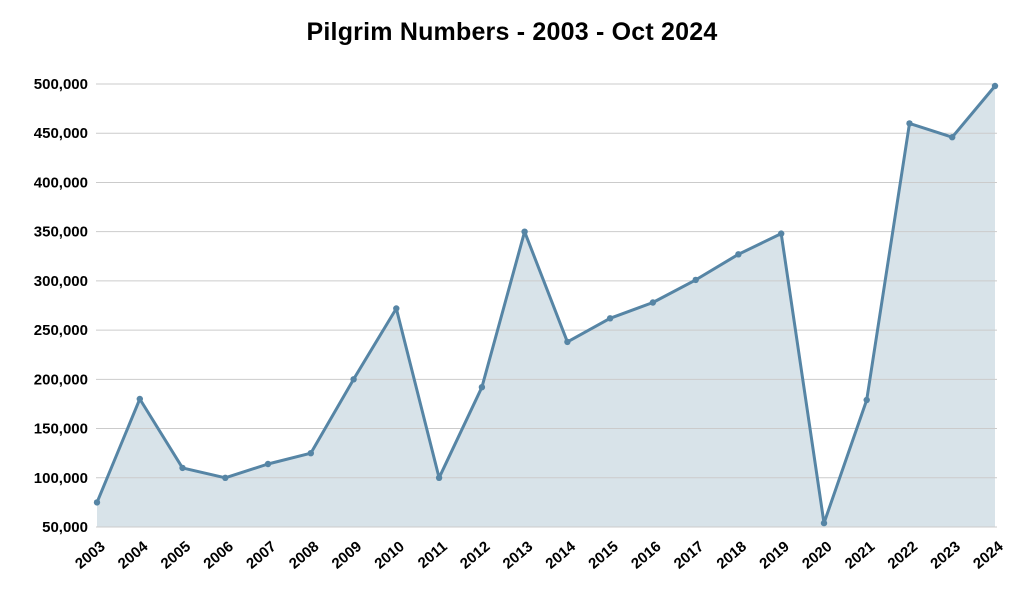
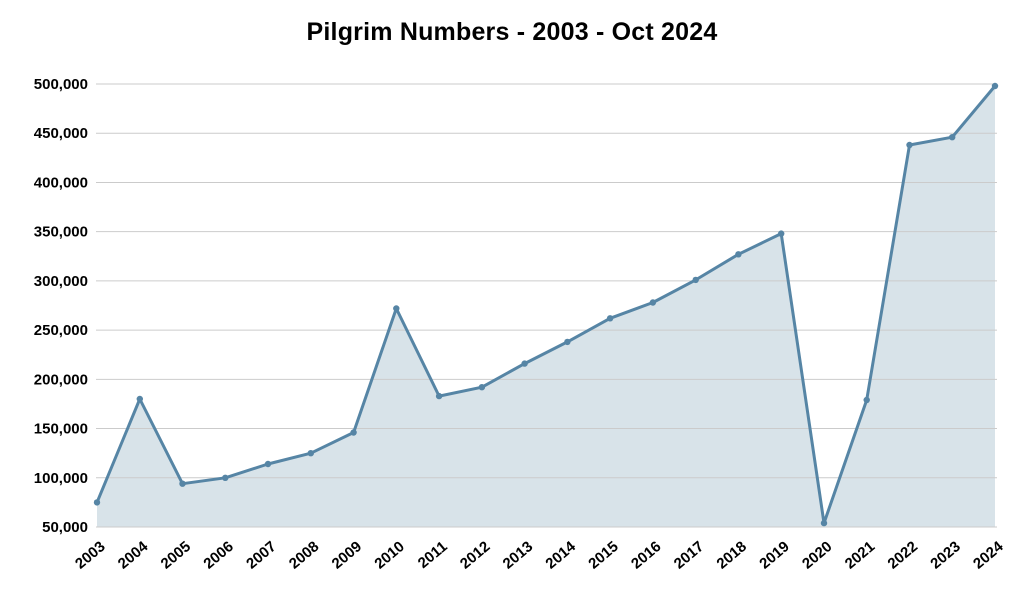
2005: 110000 -> 90000
2009: 200000 -> 150000
2011: 100000 -> 180000
2013: 350000 -> 220000
2022: 460000 -> 440000
